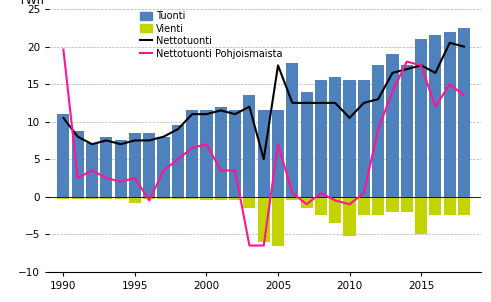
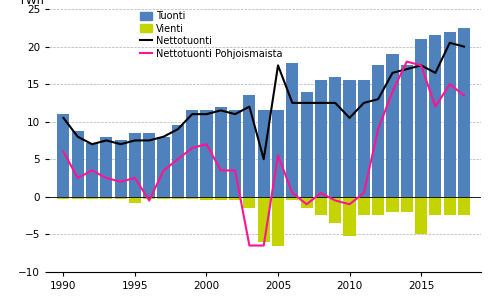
Nettotuonti Pohjoismaista/1990: 19.6 -> 6.0
Nettotuonti Pohjoismaista/2005: 7.0 -> 5.5
